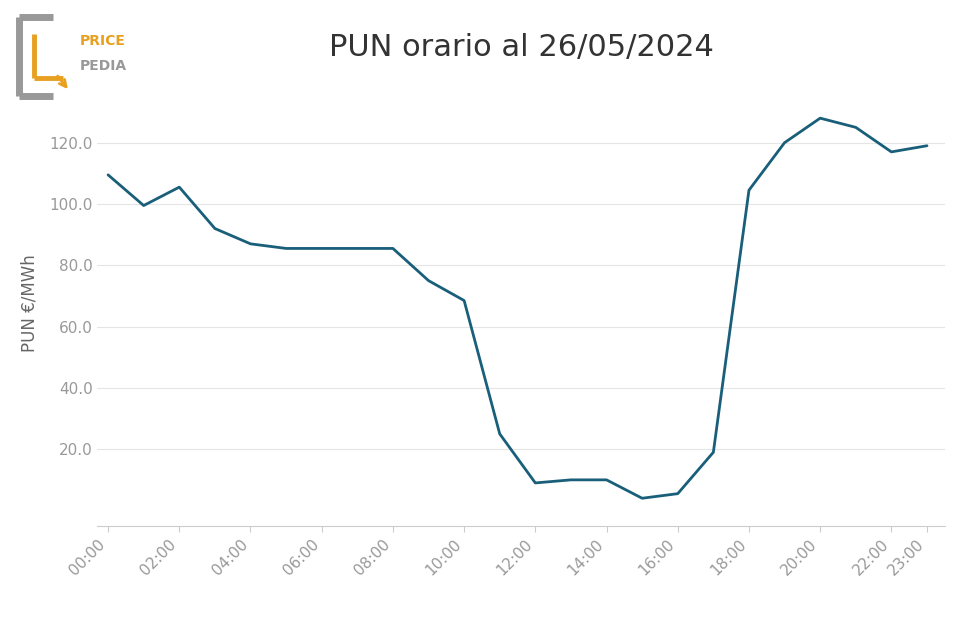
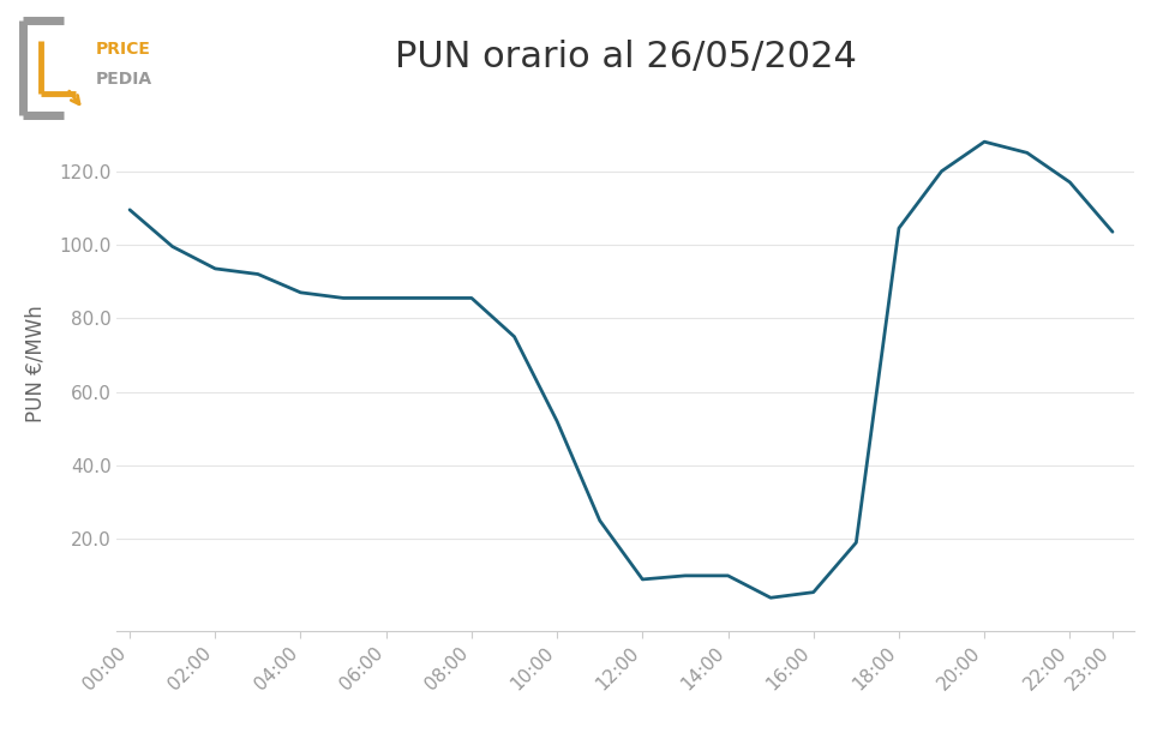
02:00: 105.5 -> 93.5
10:00: 68.5 -> 52.0
23:00: 119.0 -> 103.5
